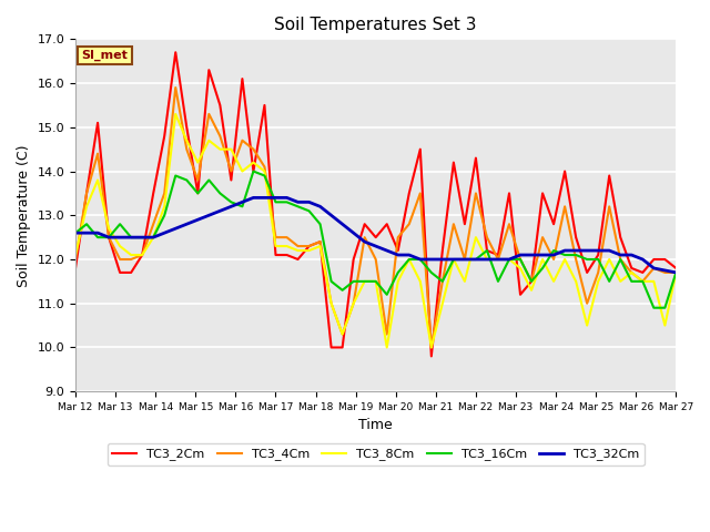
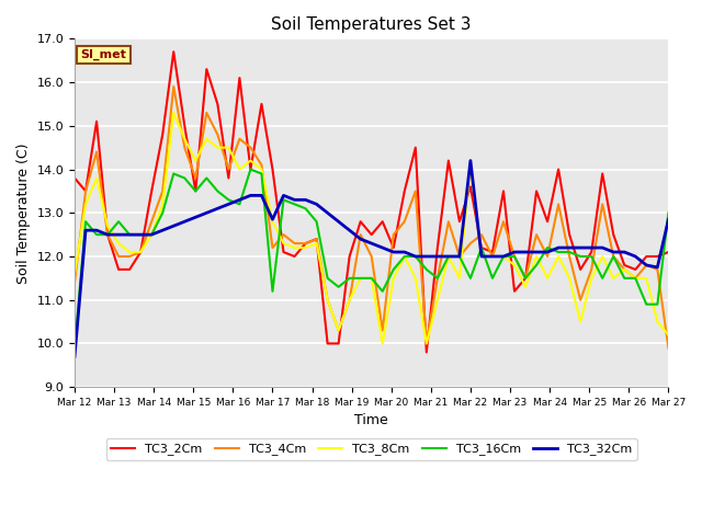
TC3_2Cm/Mar 12: 11.8 -> 13.8
TC3_4Cm/Mar 12: 12.0 -> 11.4
TC3_8Cm/Mar 12: 12.1 -> 11.6
TC3_16Cm/Mar 12: 12.6 -> 9.9
TC3_32Cm/Mar 12: 12.60 -> 9.70
TC3_2Cm/Mar 17: 12.1 -> 14.0
TC3_4Cm/Mar 17: 12.5 -> 12.2
TC3_8Cm/Mar 17: 12.3 -> 12.8
TC3_16Cm/Mar 17: 13.3 -> 11.2
TC3_32Cm/Mar 17: 13.40 -> 12.85
TC3_2Cm/Mar 22: 14.3 -> 13.6
TC3_4Cm/Mar 22: 13.5 -> 12.3
TC3_8Cm/Mar 22: 12.5 -> 14.1
TC3_16Cm/Mar 22: 12.0 -> 11.5
TC3_32Cm/Mar 22: 12.00 -> 14.20
TC3_2Cm/Mar 27: 11.8 -> 12.1
TC3_4Cm/Mar 27: 11.7 -> 9.9
TC3_8Cm/Mar 27: 11.7 -> 10.2
TC3_16Cm/Mar 27: 11.7 -> 13.0
TC3_32Cm/Mar 27: 11.70 -> 12.85
